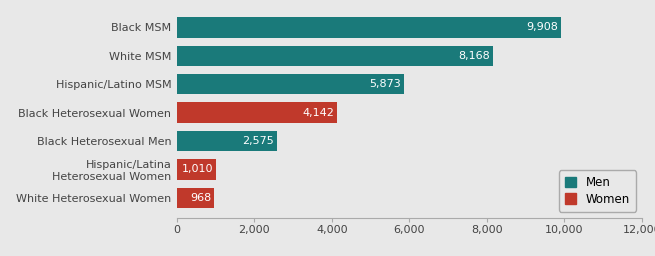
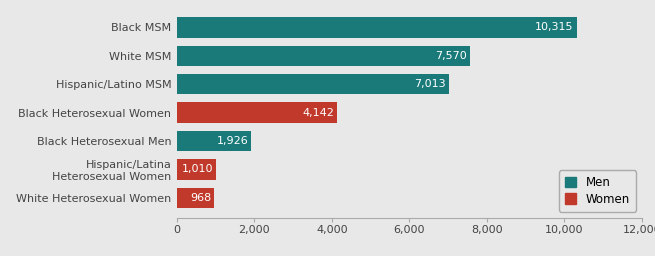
Black MSM: 9,908 -> 10,315
White MSM: 8,168 -> 7,570
Hispanic/Latino MSM: 5,873 -> 7,013
Black Heterosexual Men: 2,575 -> 1,926
